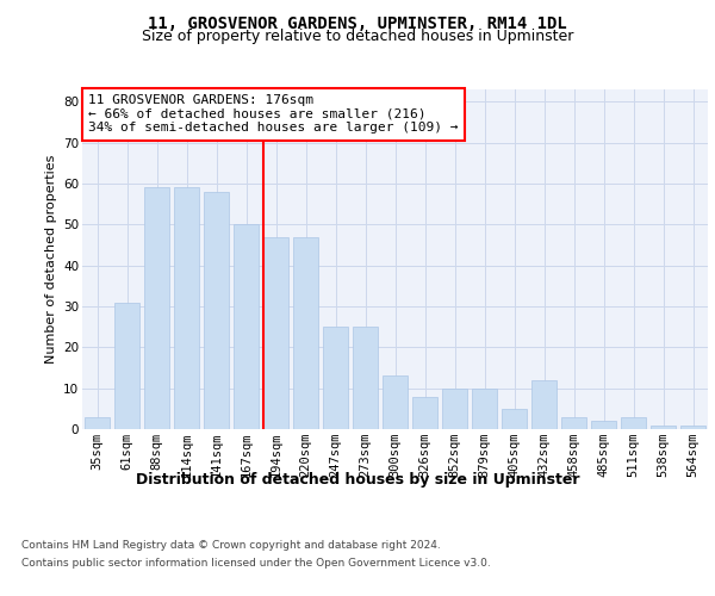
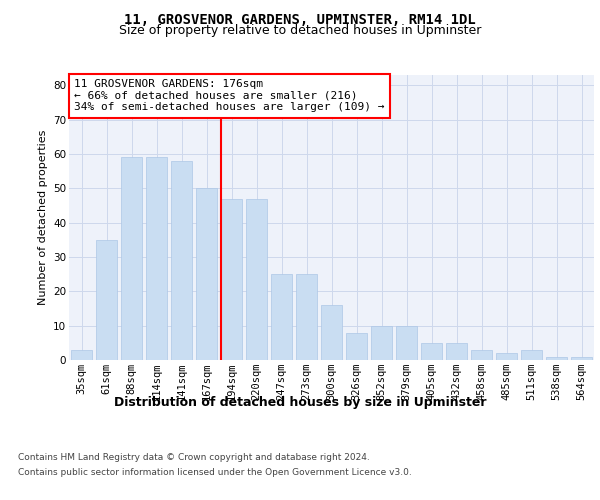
61sqm: 31 -> 35
300sqm: 13 -> 16
432sqm: 12 -> 5
